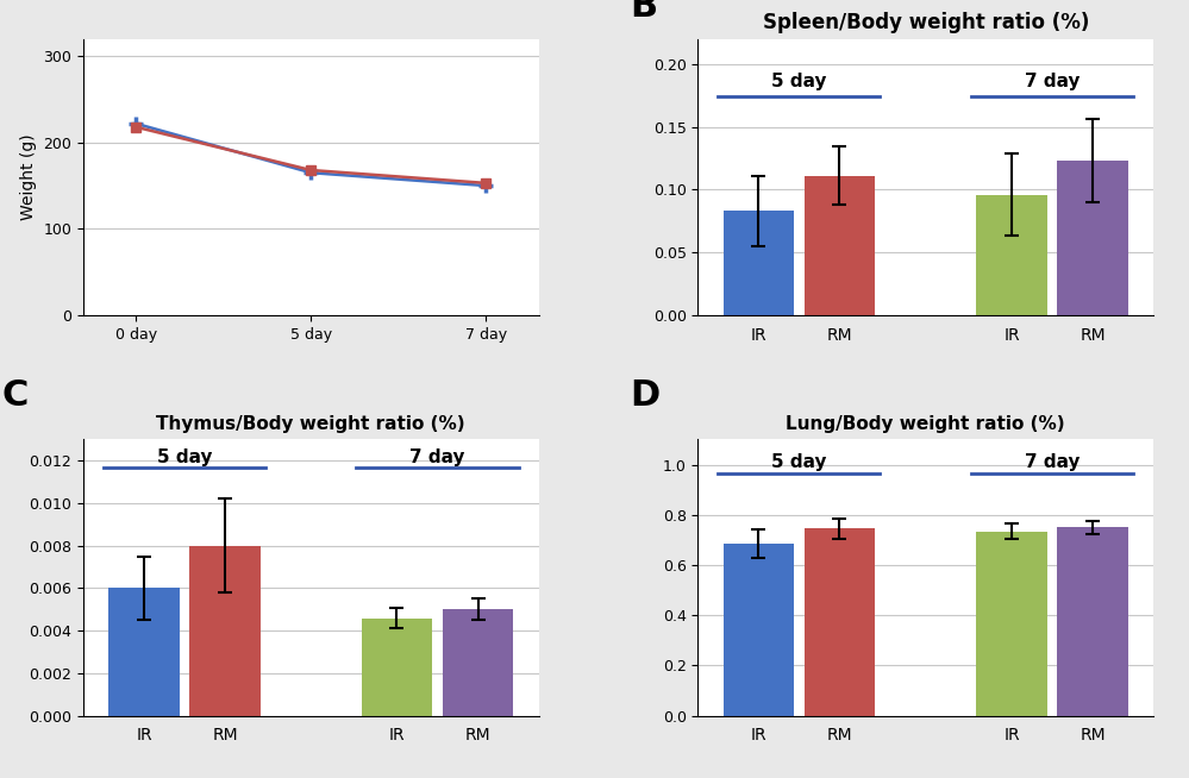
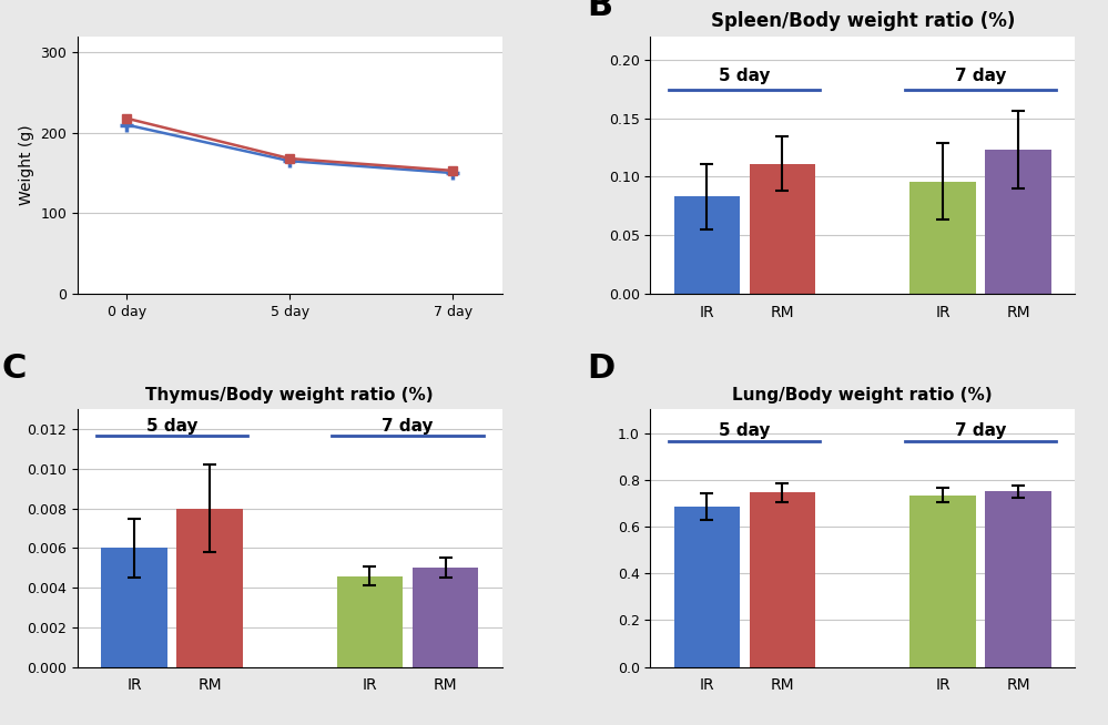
IR/0 day: 222 -> 210
